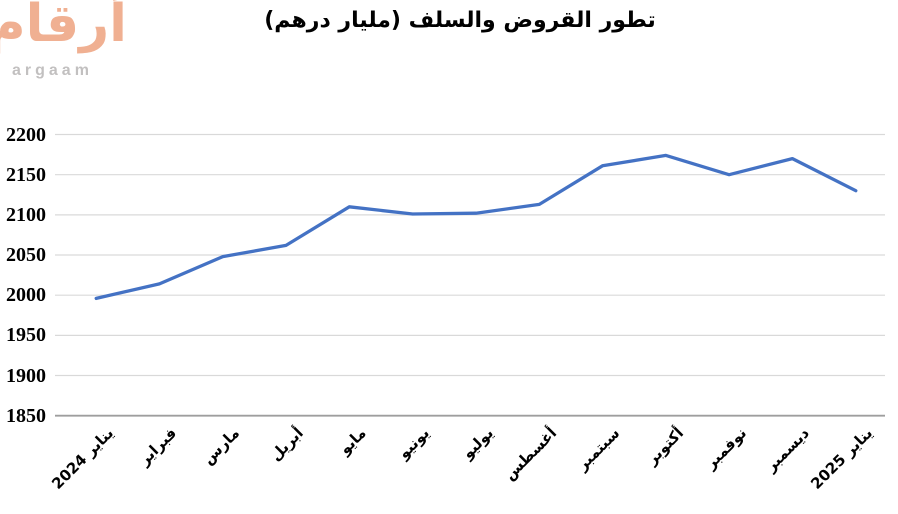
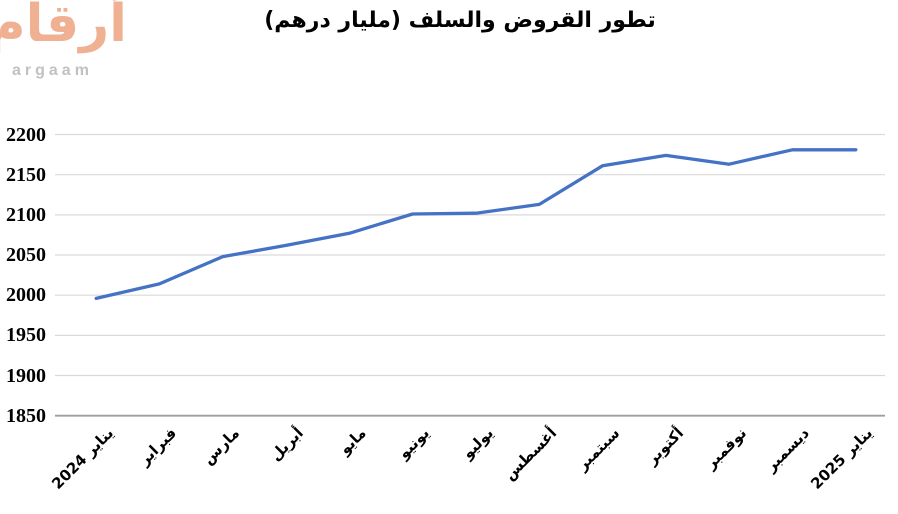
مايو: 2110 -> 2080
نوفمبر: 2150 -> 2160
ديسمبر: 2170 -> 2180
يناير 2025: 2130 -> 2180
